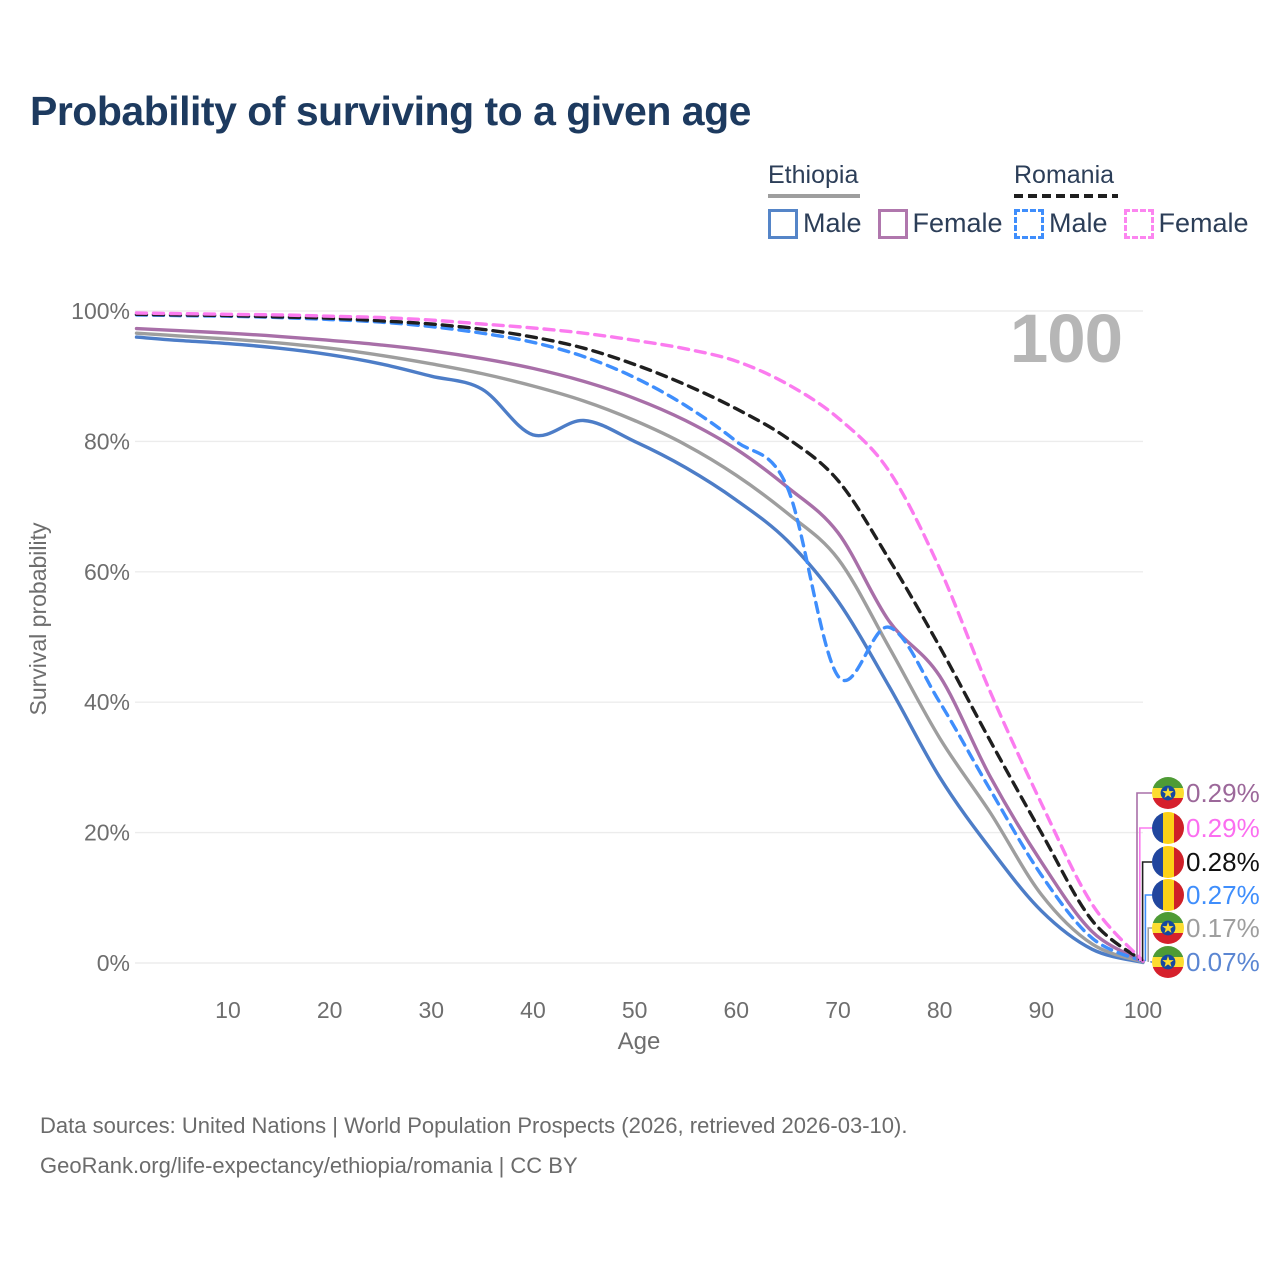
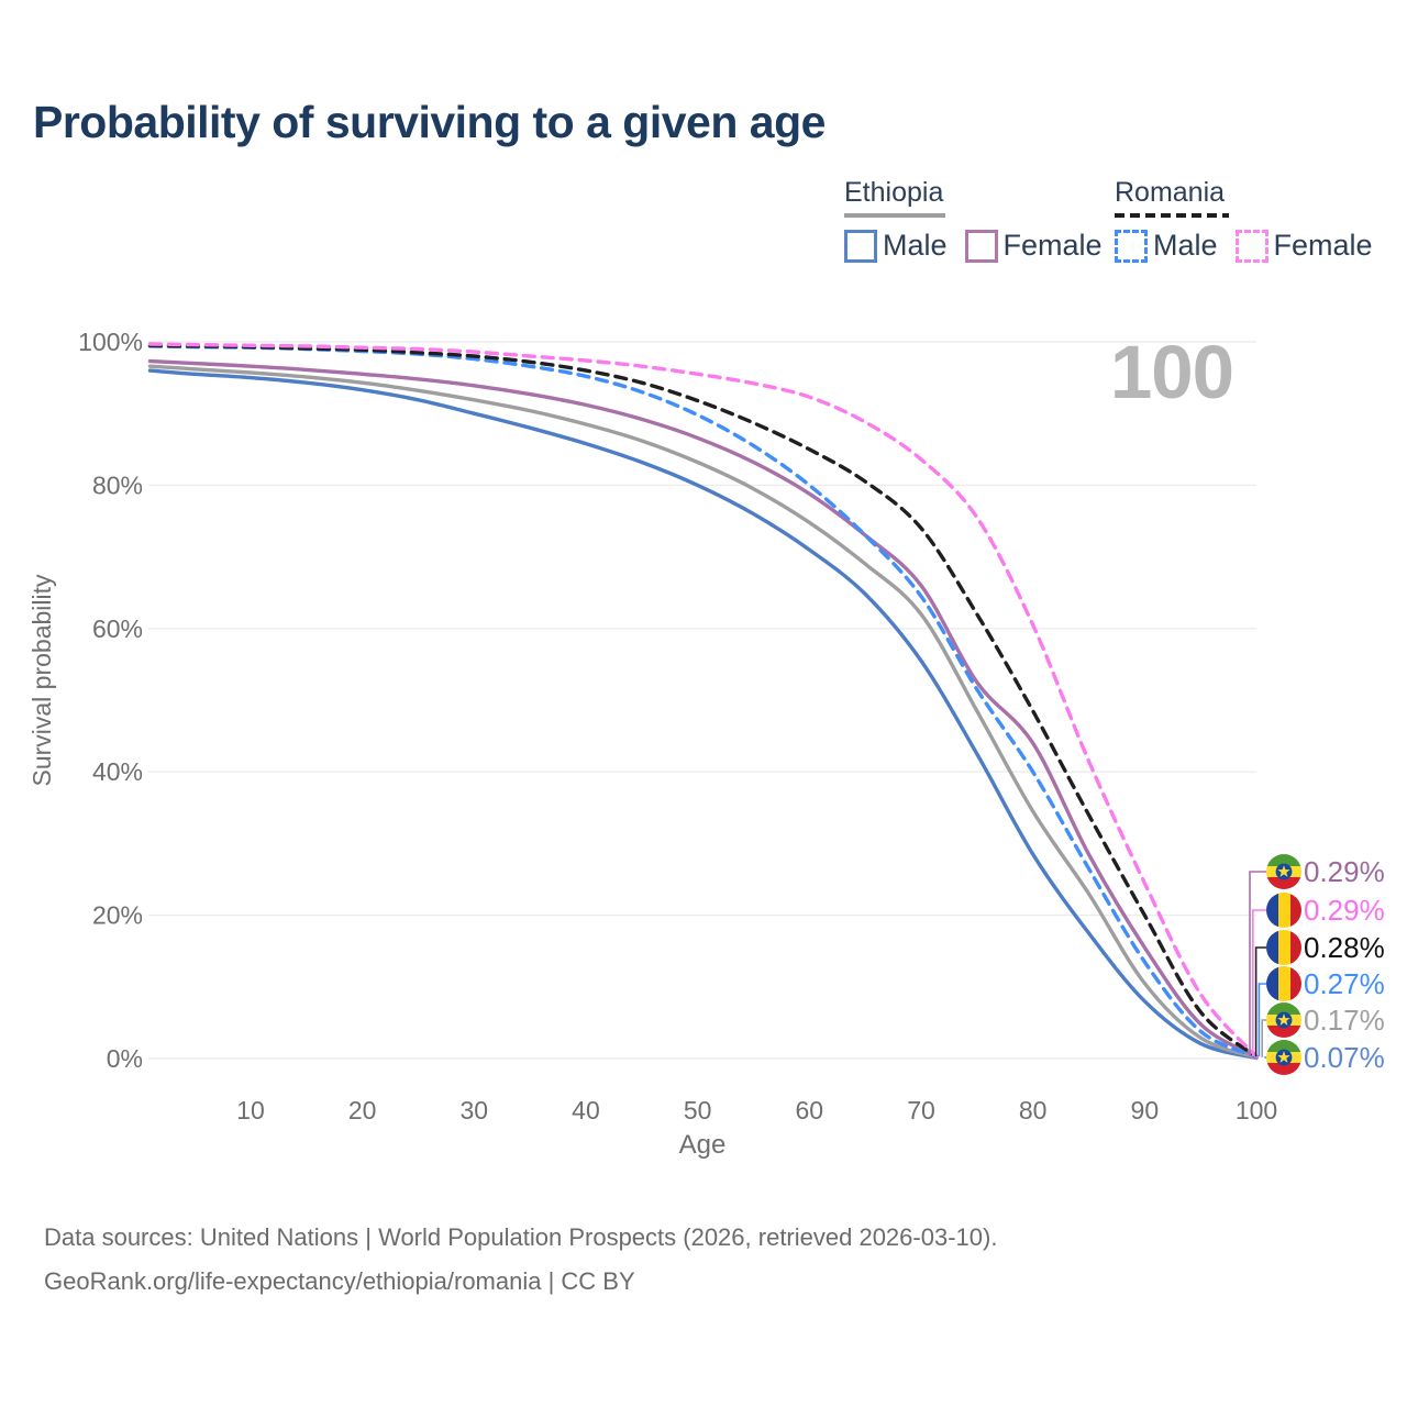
Ethiopia Male/40: 81% -> 86%
Romania Male/70: 44% -> 64%
